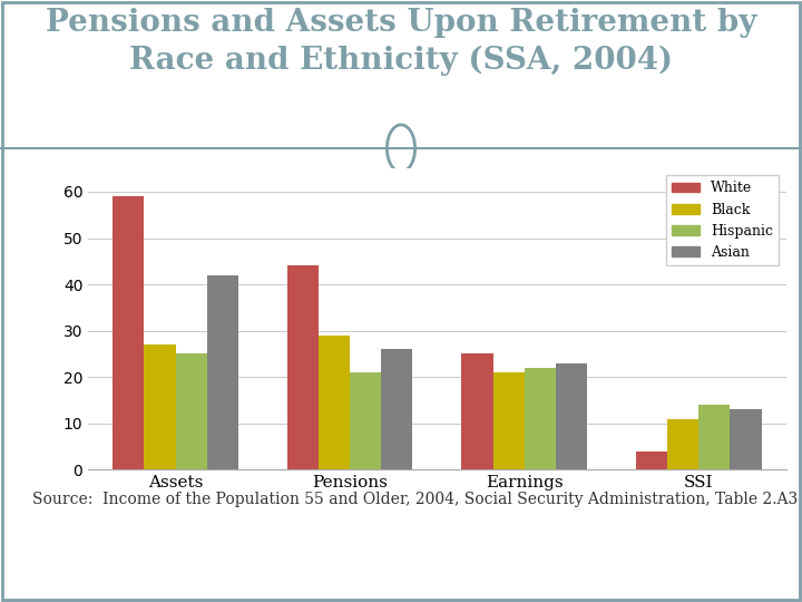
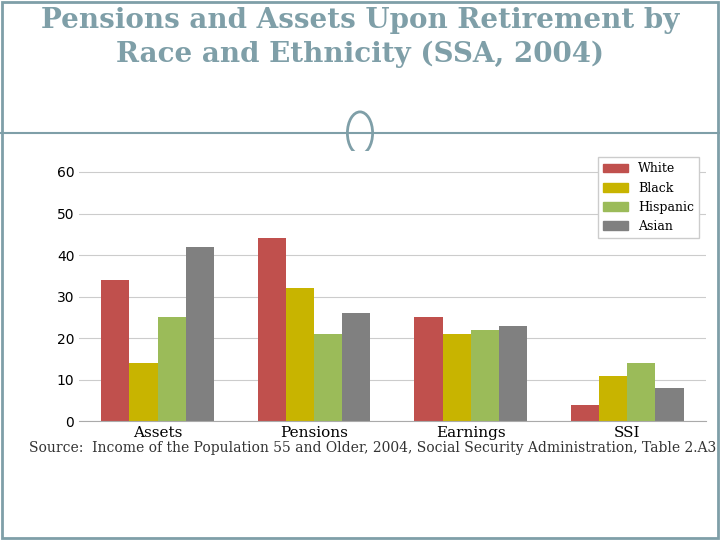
White/Assets: 59 -> 34
Black/Assets: 27 -> 14
Black/Pensions: 29 -> 32
Asian/SSI: 13 -> 8
